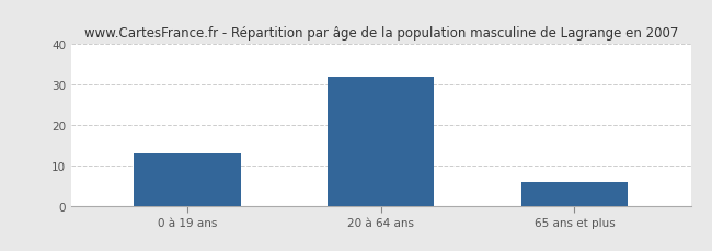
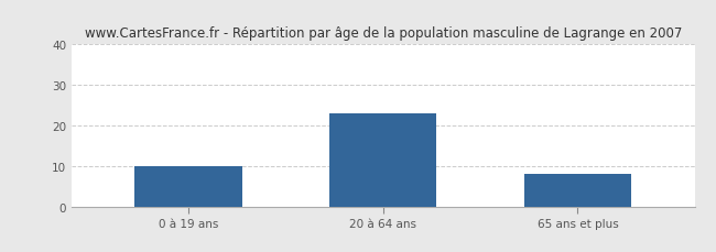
0 à 19 ans: 13 -> 10
20 à 64 ans: 32 -> 23
65 ans et plus: 6 -> 8
